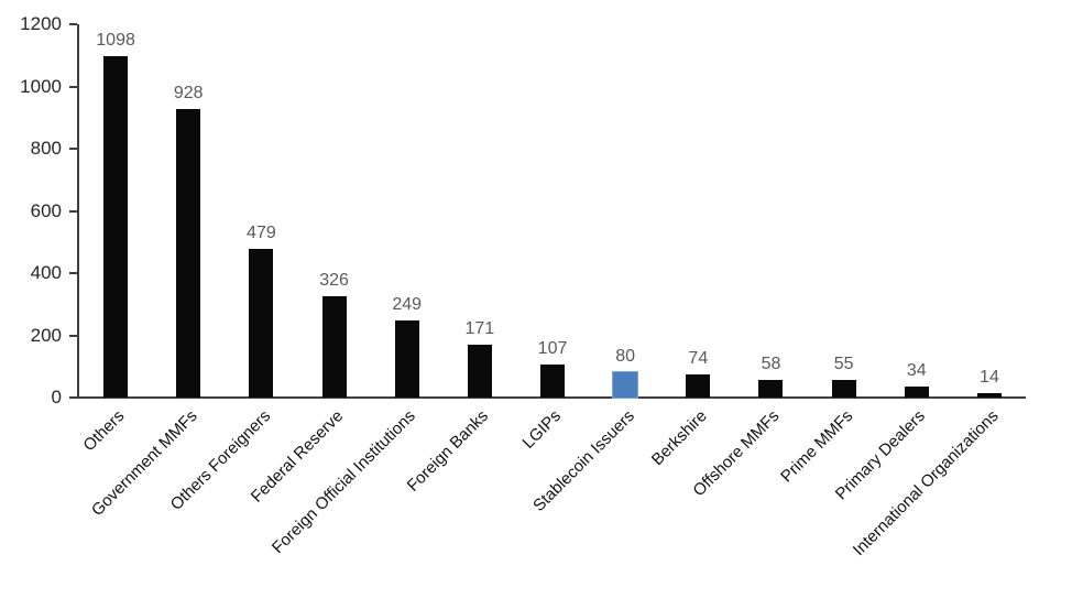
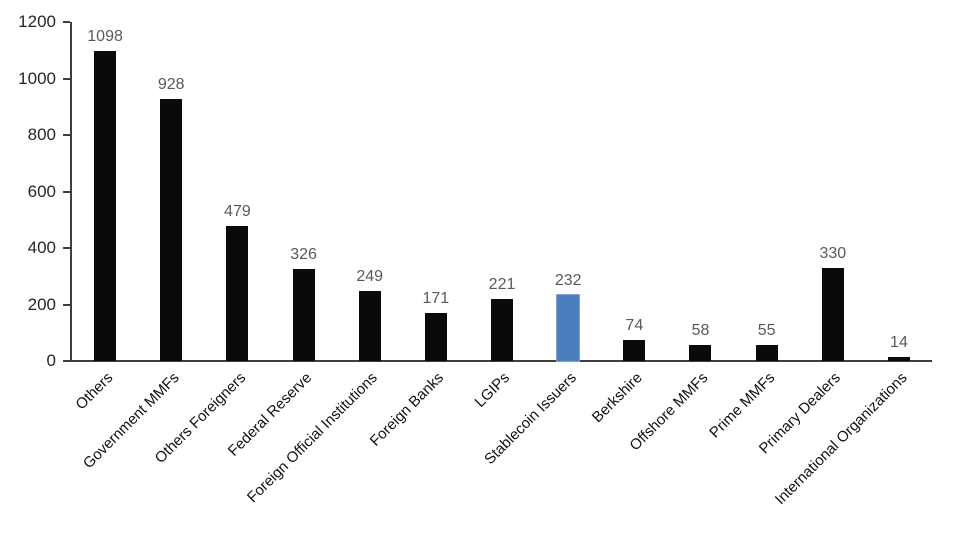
LGIPs: 107 -> 221
Stablecoin Issuers: 80 -> 232
Primary Dealers: 34 -> 330
